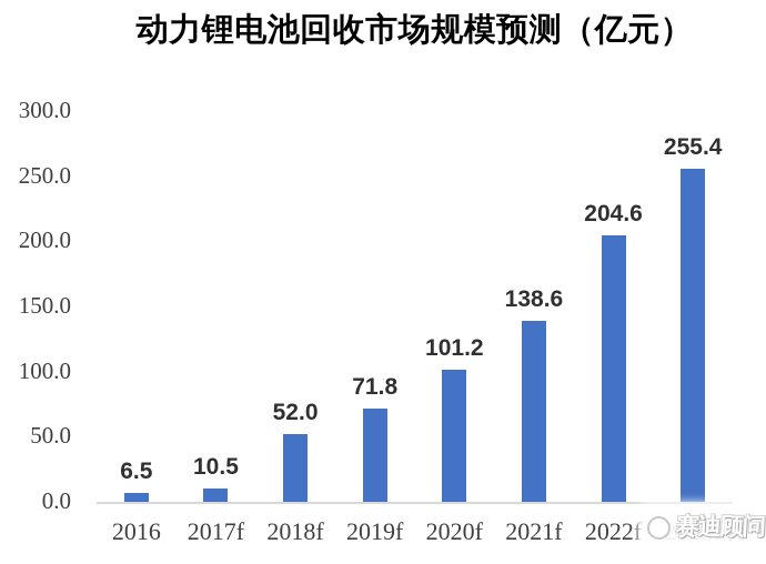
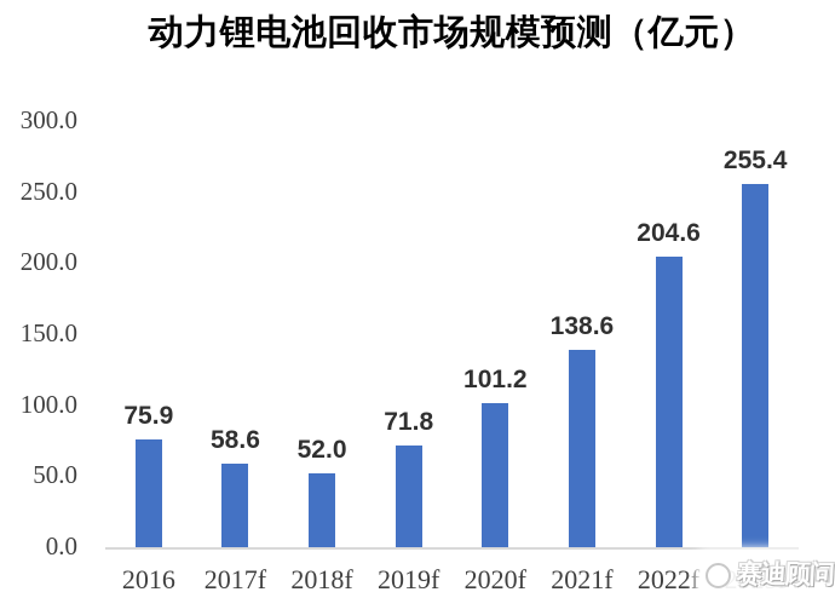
2016: 6.5 -> 75.9
2017f: 10.5 -> 58.6
